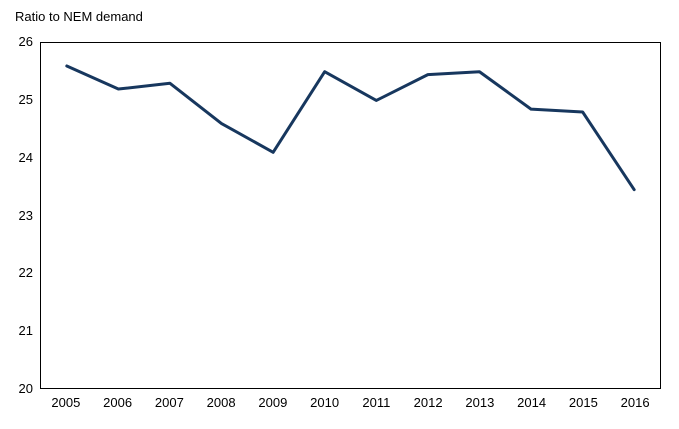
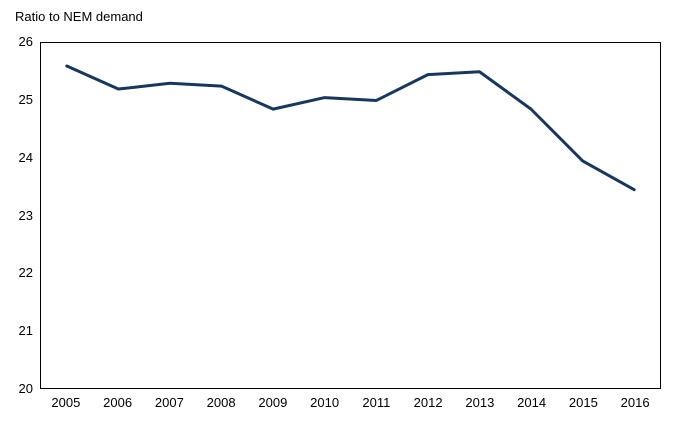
2008: 24.6 -> 25.2
2009: 24.1 -> 24.9
2010: 25.5 -> 25.1
2015: 24.8 -> 23.9
